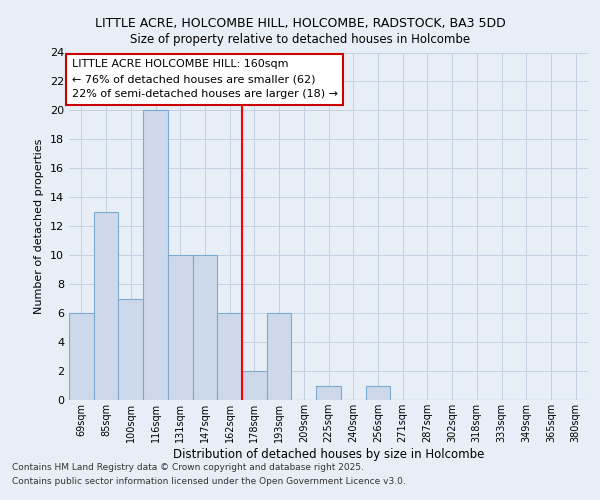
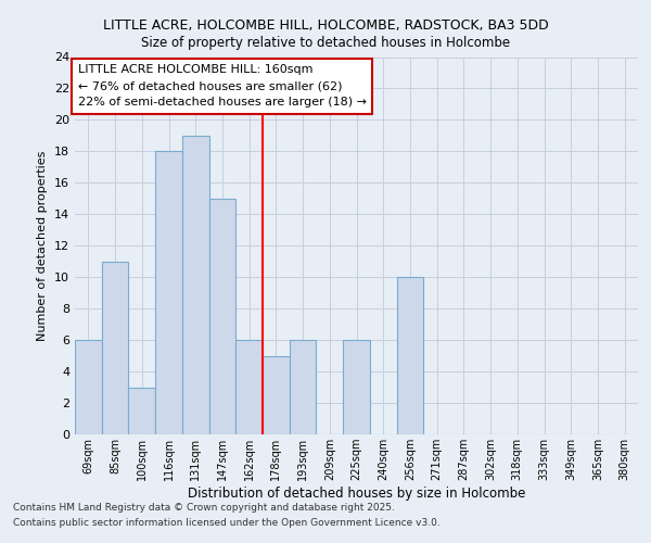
85sqm: 13 -> 11
100sqm: 7 -> 3
116sqm: 20 -> 18
131sqm: 10 -> 19
147sqm: 10 -> 15
178sqm: 2 -> 5
225sqm: 1 -> 6
256sqm: 1 -> 10
